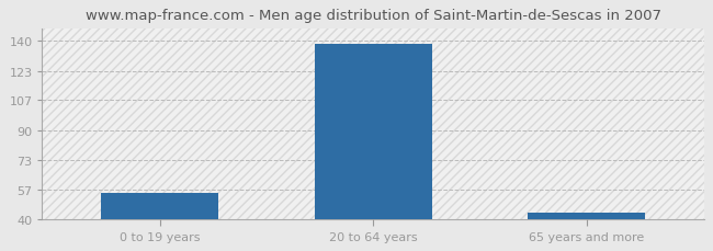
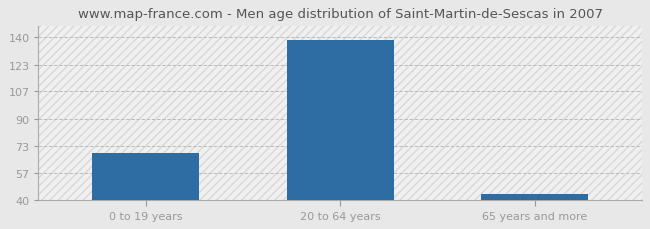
0 to 19 years: 55 -> 69
